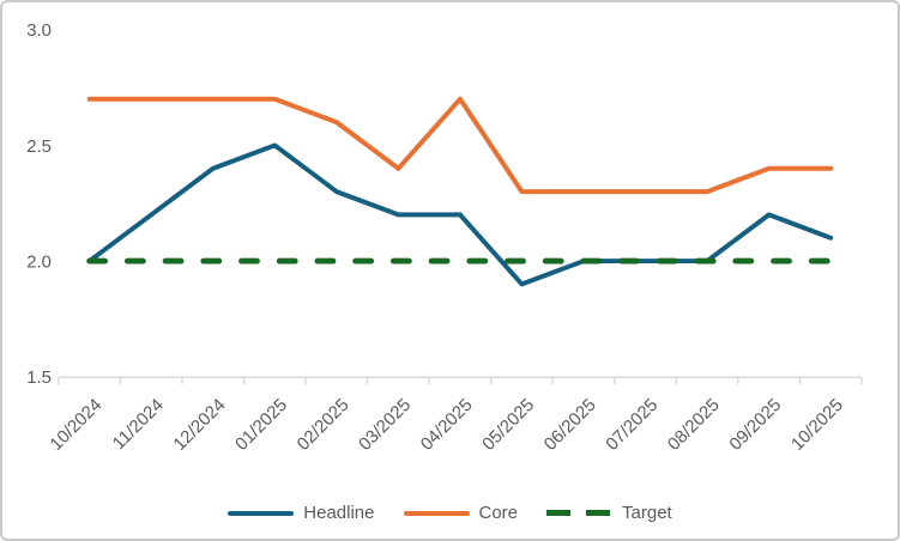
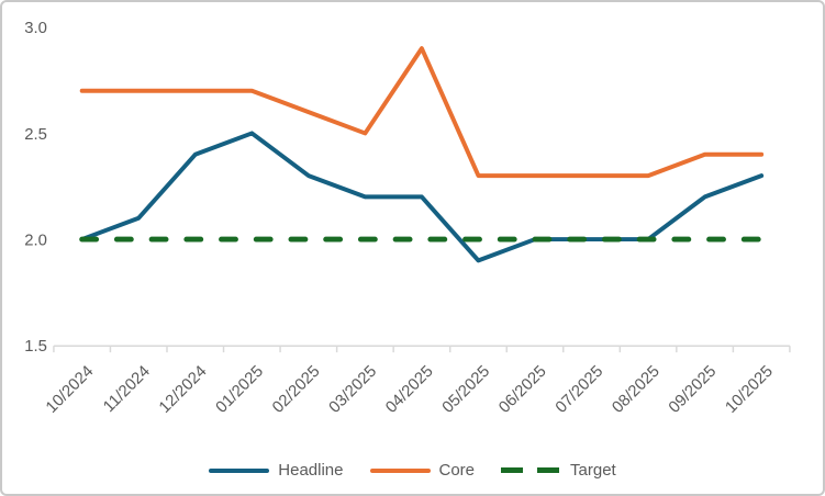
Headline/11/2024: 2.2 -> 2.1
Core/03/2025: 2.4 -> 2.5
Core/04/2025: 2.7 -> 2.9
Headline/10/2025: 2.1 -> 2.3
